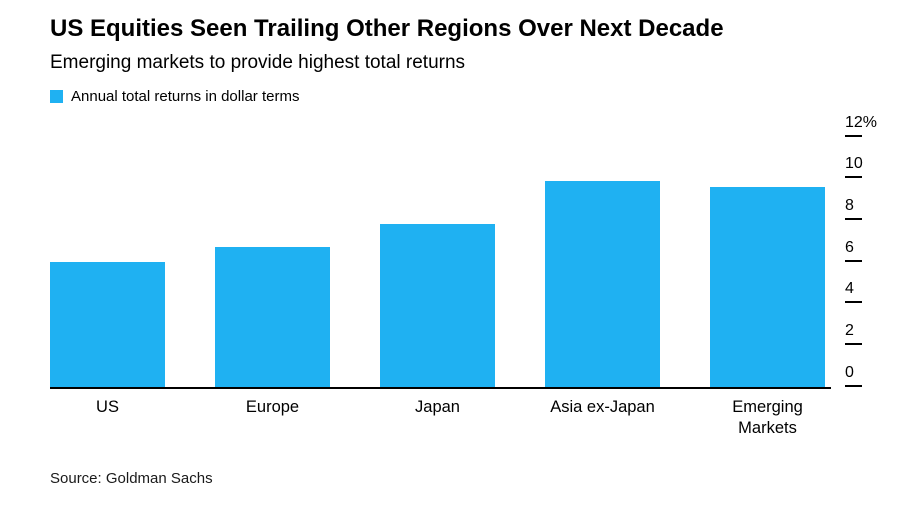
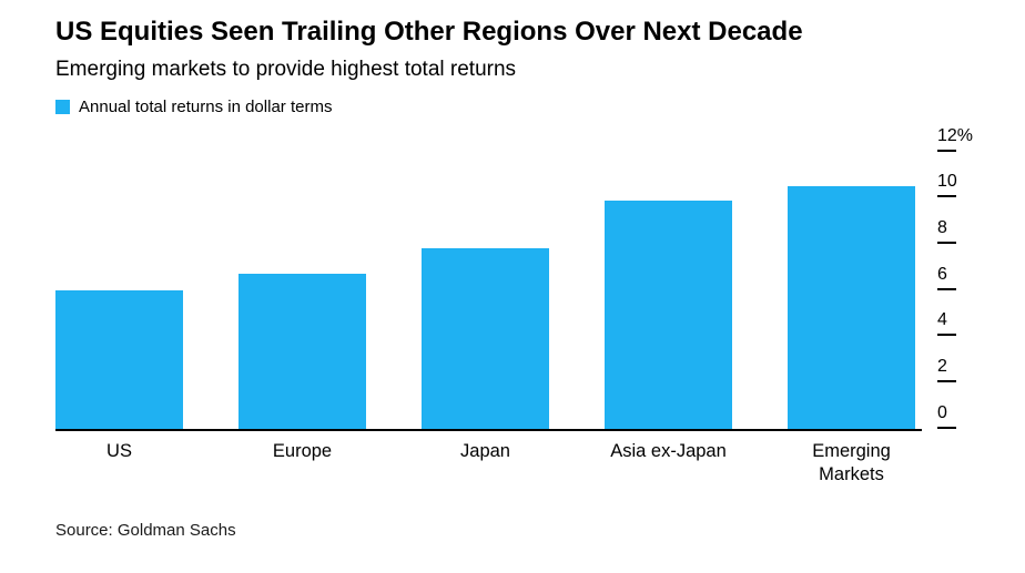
Emerging Markets: 9.6% -> 10.5%
